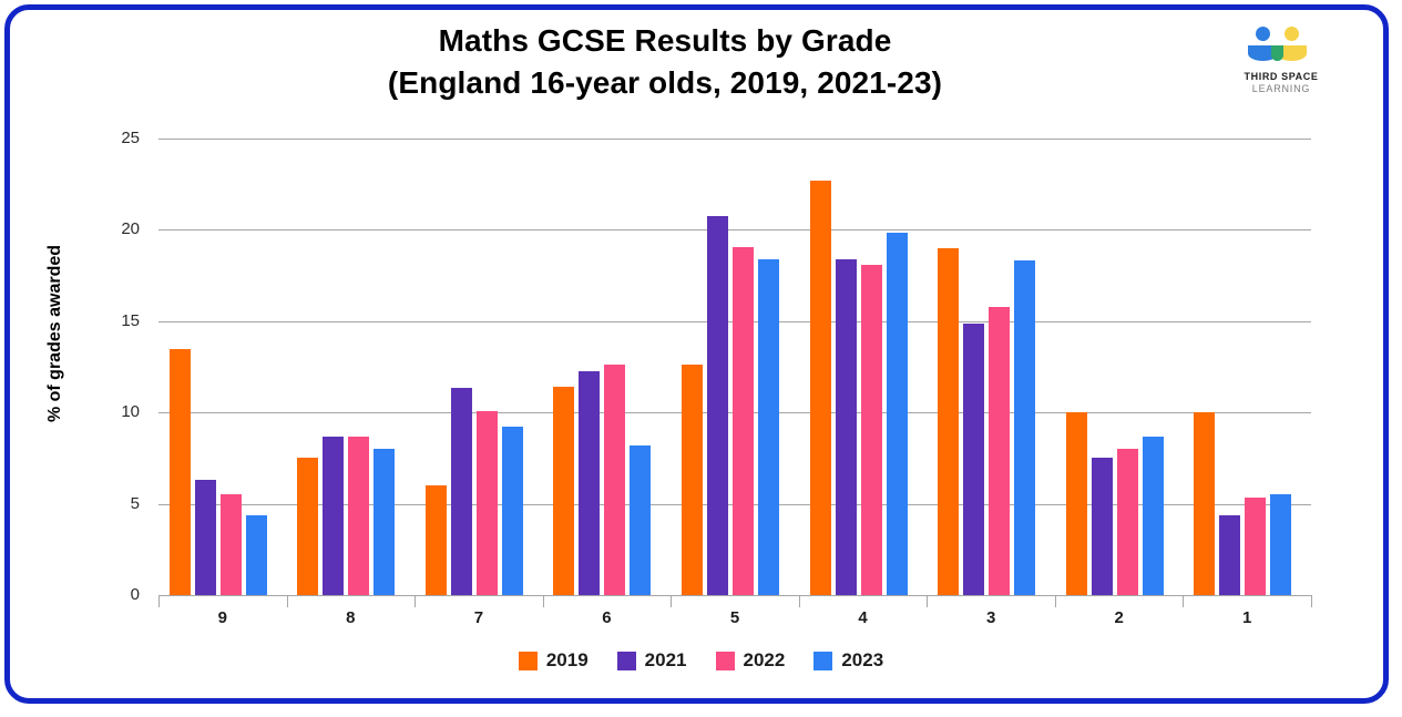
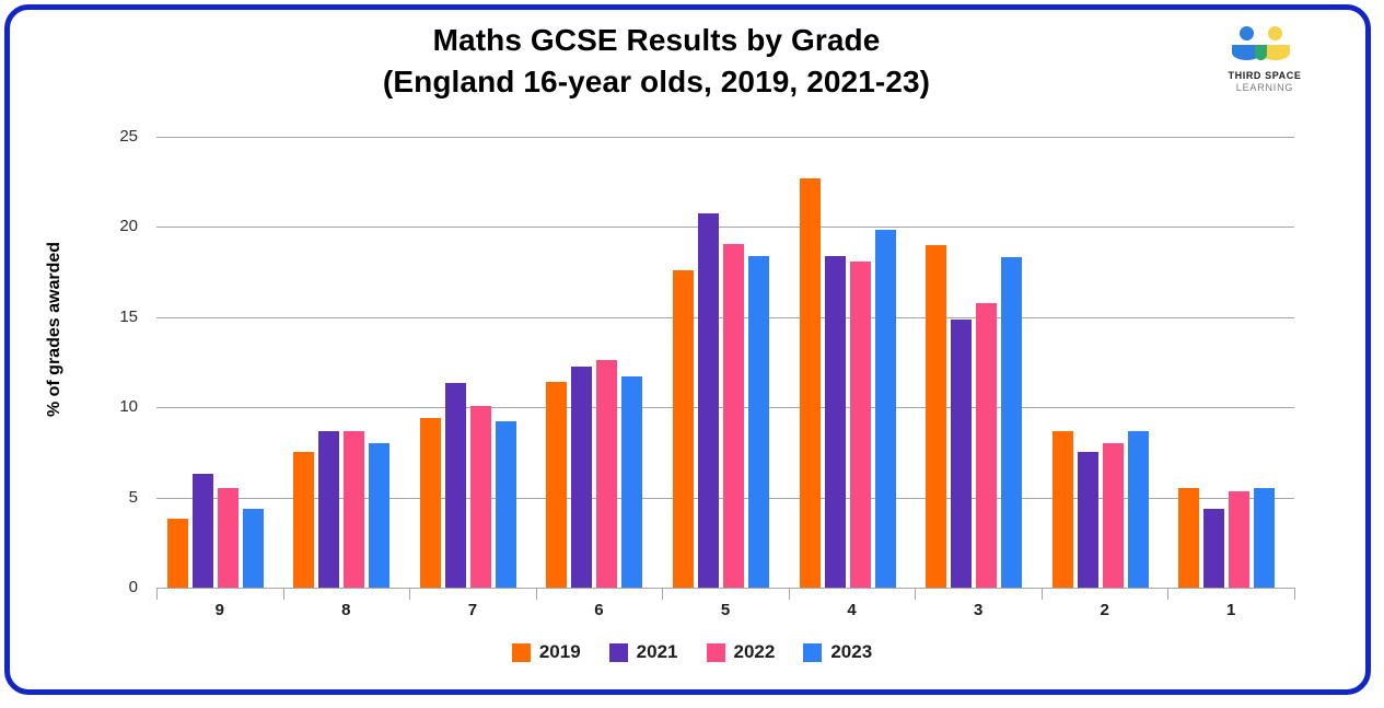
2019/9: 13.5 -> 3.8
2019/7: 6.0 -> 9.4
2023/6: 8.2 -> 11.7
2019/5: 12.6 -> 17.6
2019/2: 10.0 -> 8.7
2019/1: 10.0 -> 5.5
